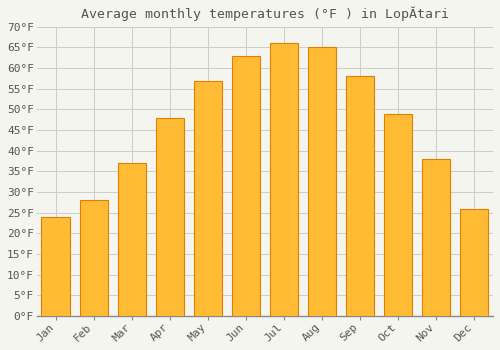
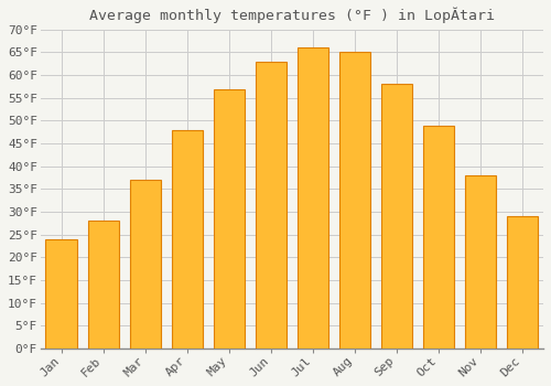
Dec: 26°F -> 29°F
